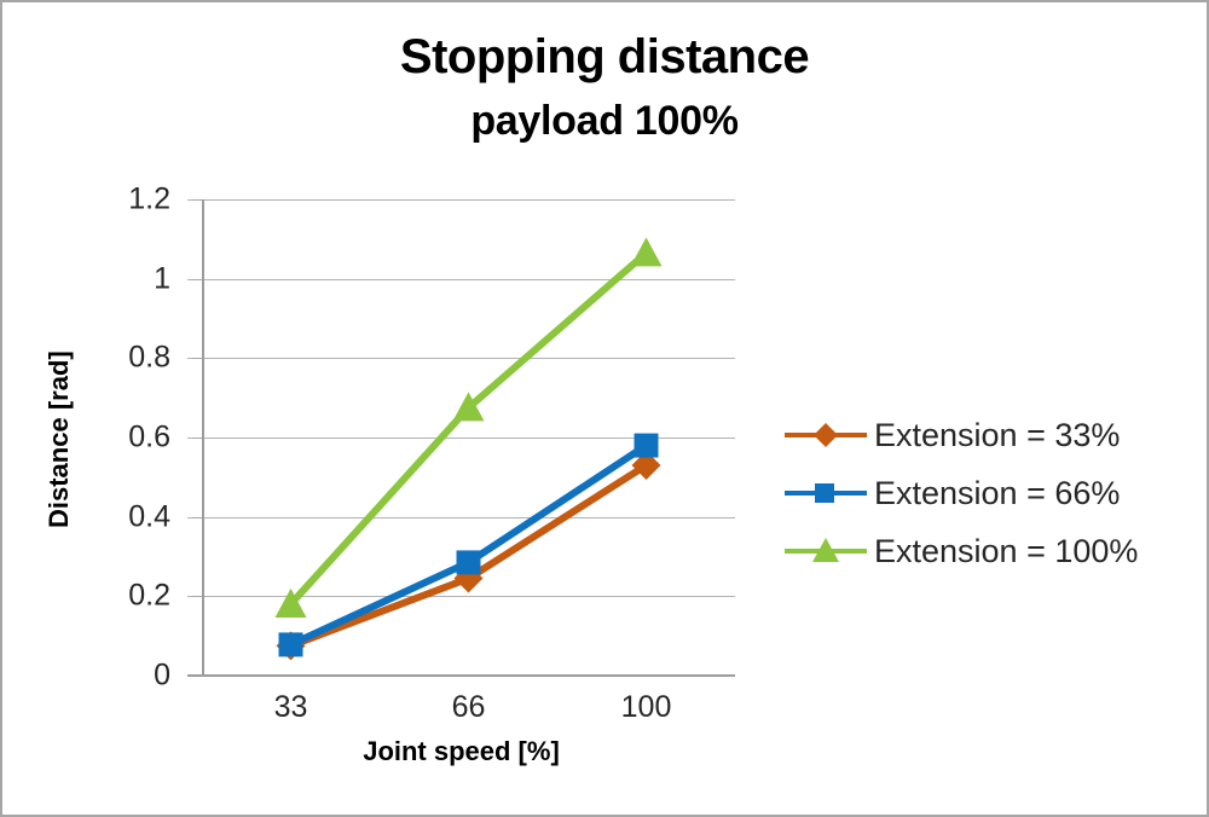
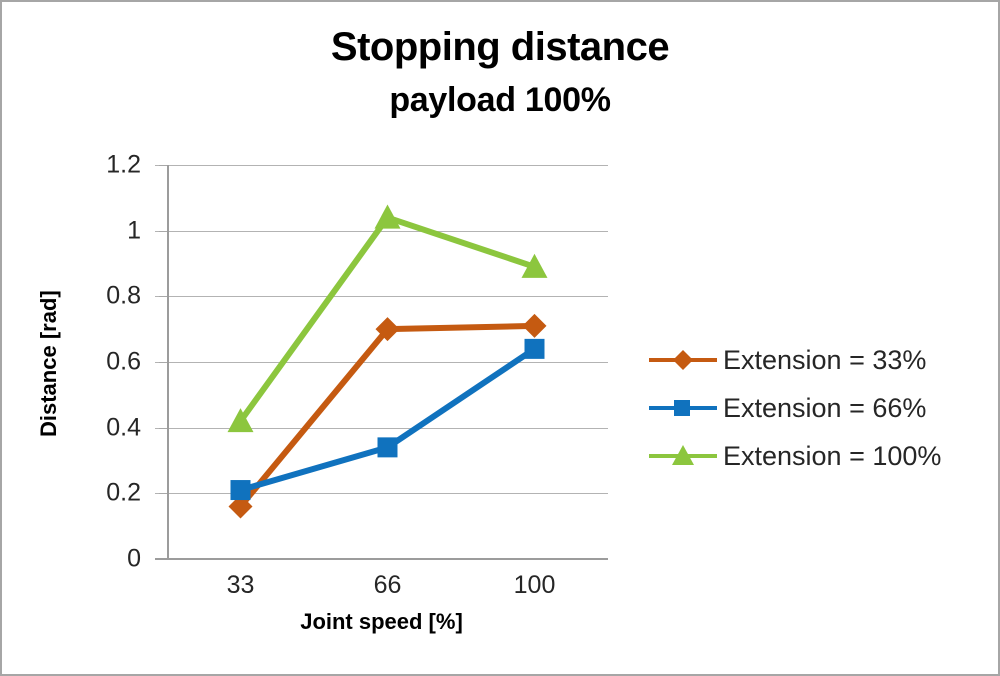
Extension = 33%/33: 0.07 -> 0.16
Extension = 66%/33: 0.08 -> 0.21
Extension = 100%/33: 0.18 -> 0.42
Extension = 33%/66: 0.24 -> 0.70
Extension = 66%/66: 0.28 -> 0.34
Extension = 100%/66: 0.68 -> 1.04
Extension = 33%/100: 0.53 -> 0.71
Extension = 66%/100: 0.58 -> 0.64
Extension = 100%/100: 1.06 -> 0.89
